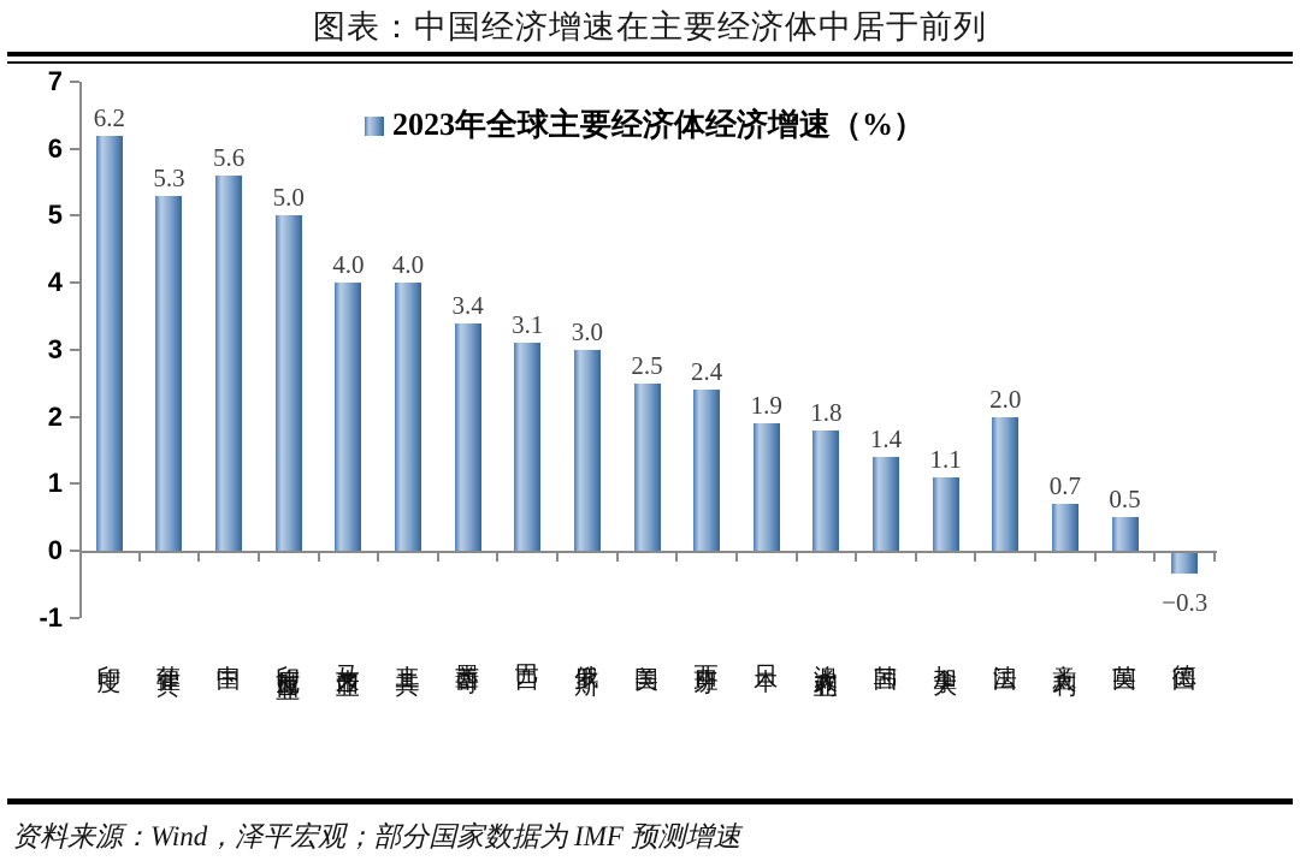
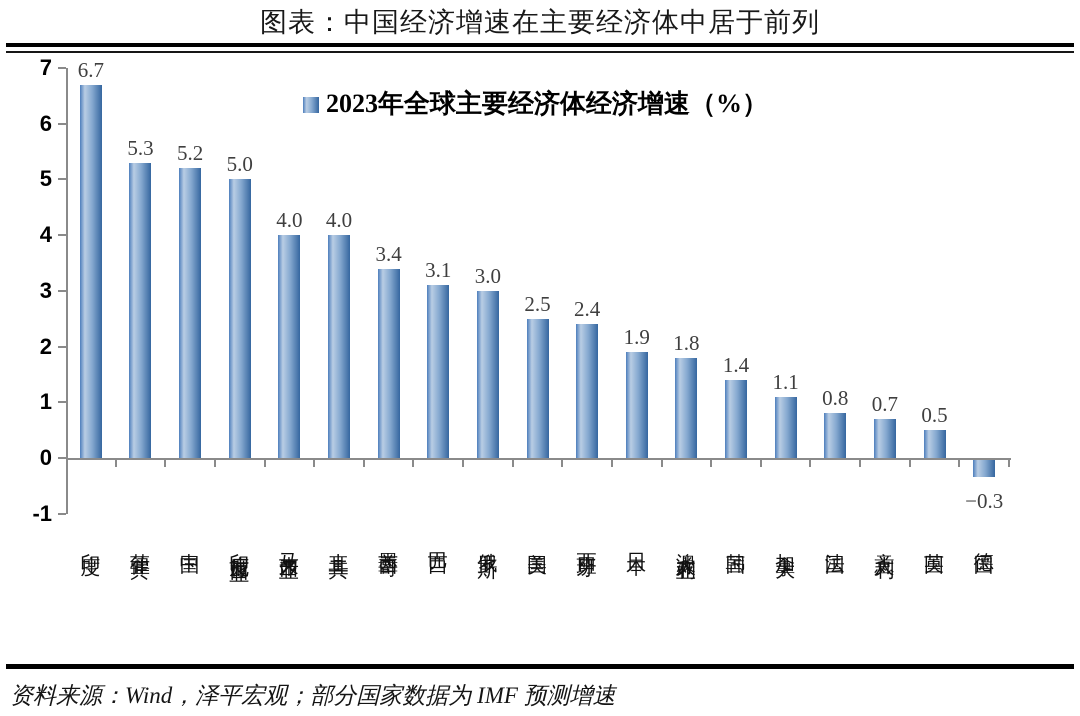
印度: 6.2 -> 6.7
中国: 5.6 -> 5.2
法国: 2.0 -> 0.8
